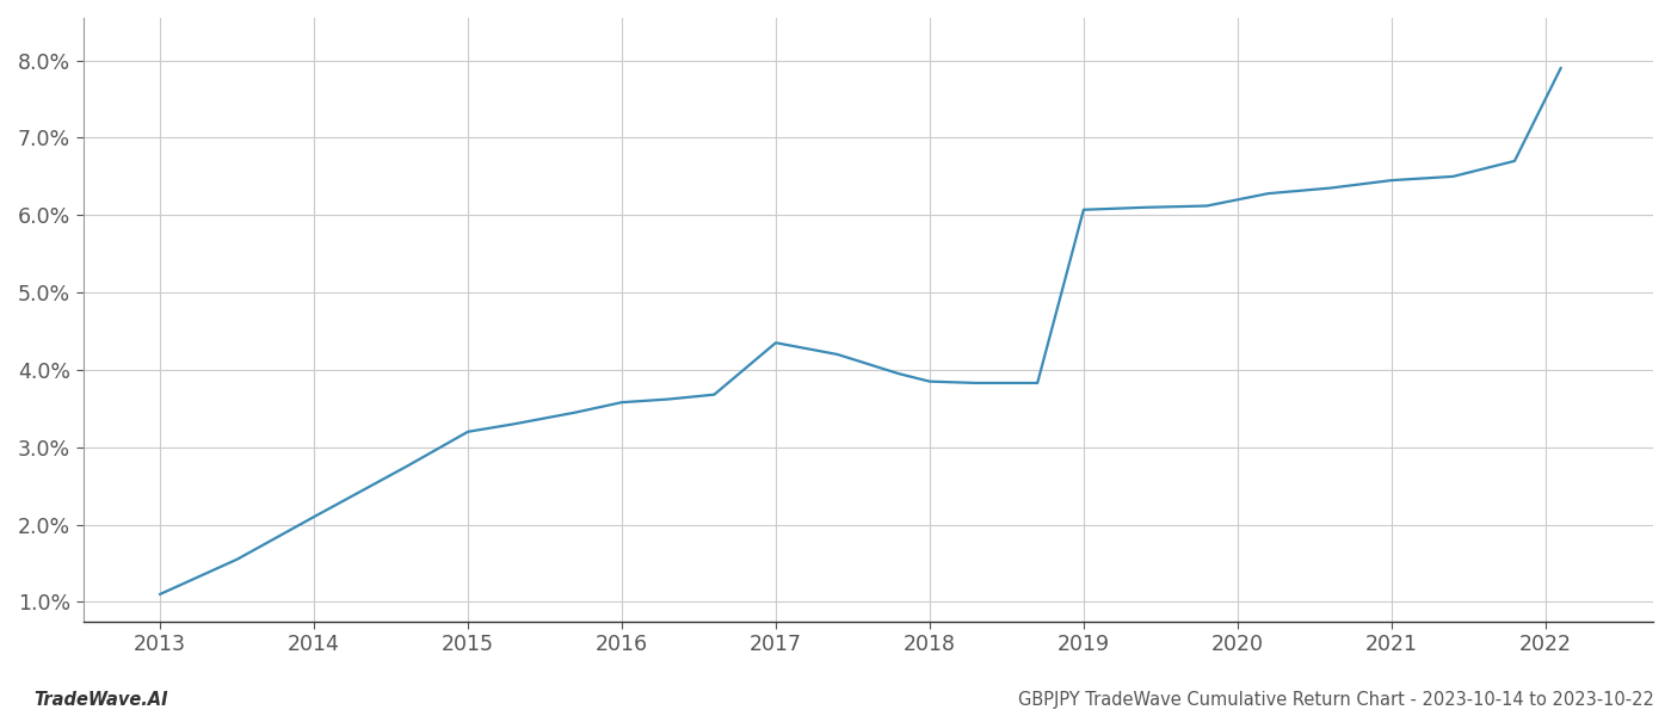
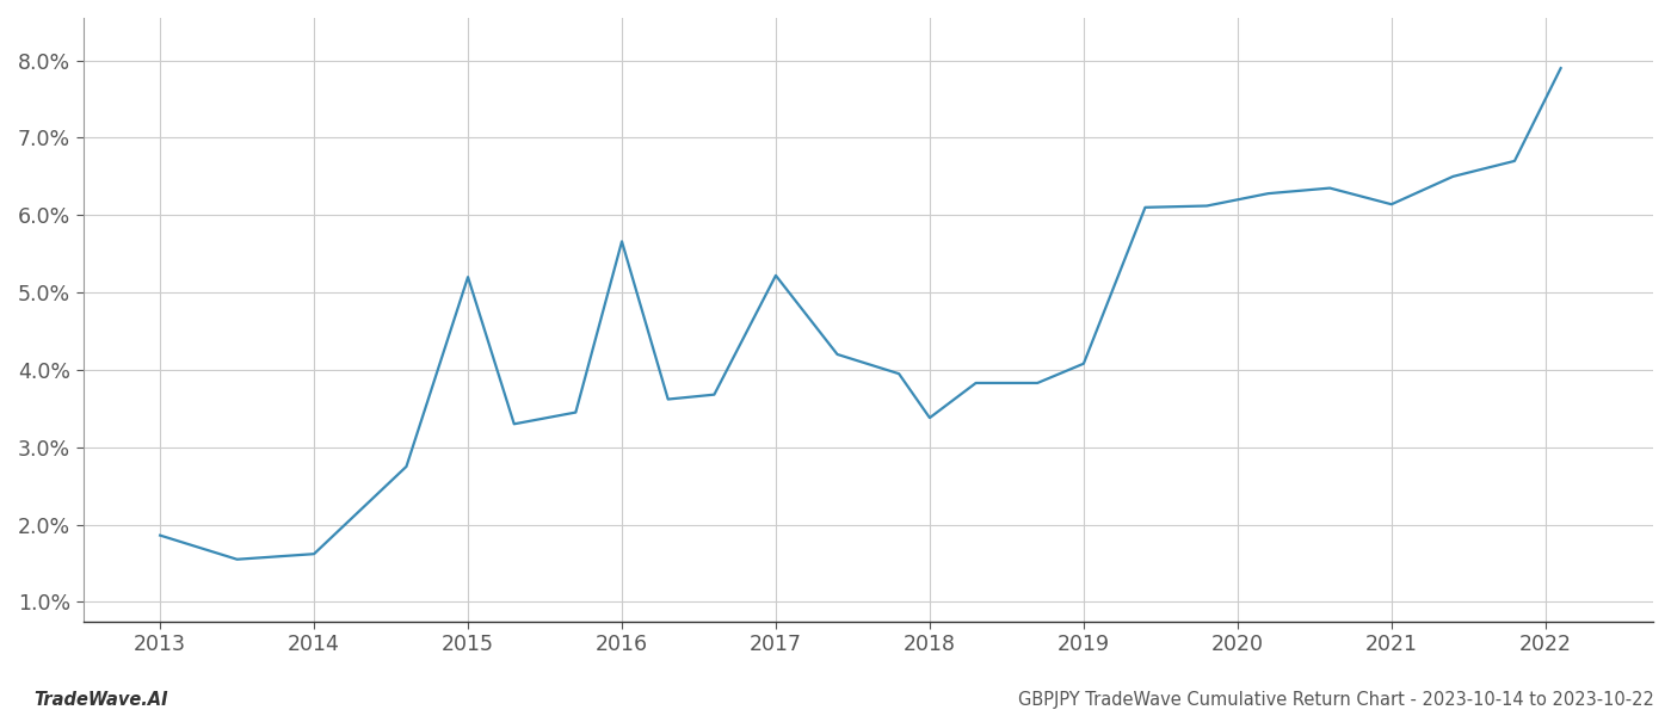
2013: 1.10% -> 1.86%
2014: 2.10% -> 1.62%
2015: 3.20% -> 5.20%
2016: 3.58% -> 5.66%
2017: 4.35% -> 5.22%
2018: 3.85% -> 3.38%
2019: 6.07% -> 4.08%
2021: 6.45% -> 6.14%
